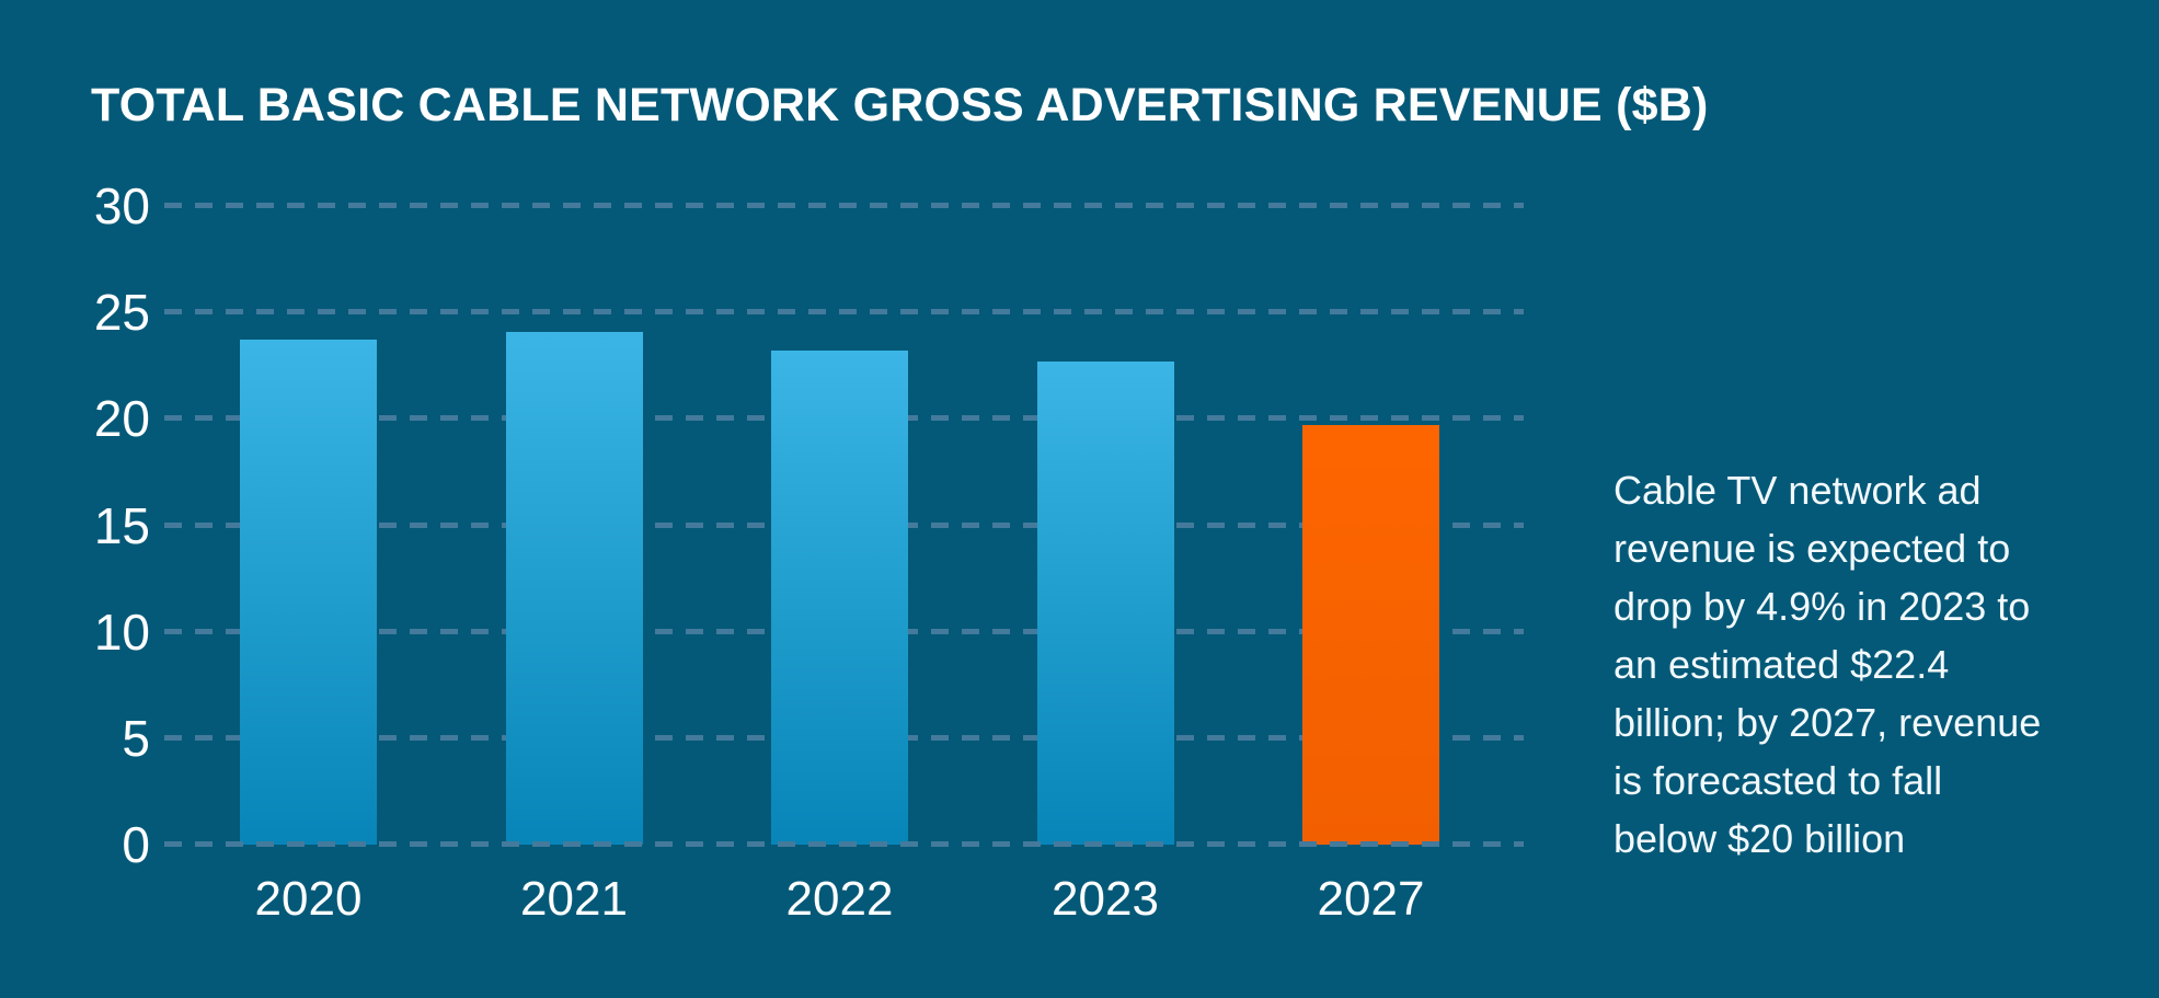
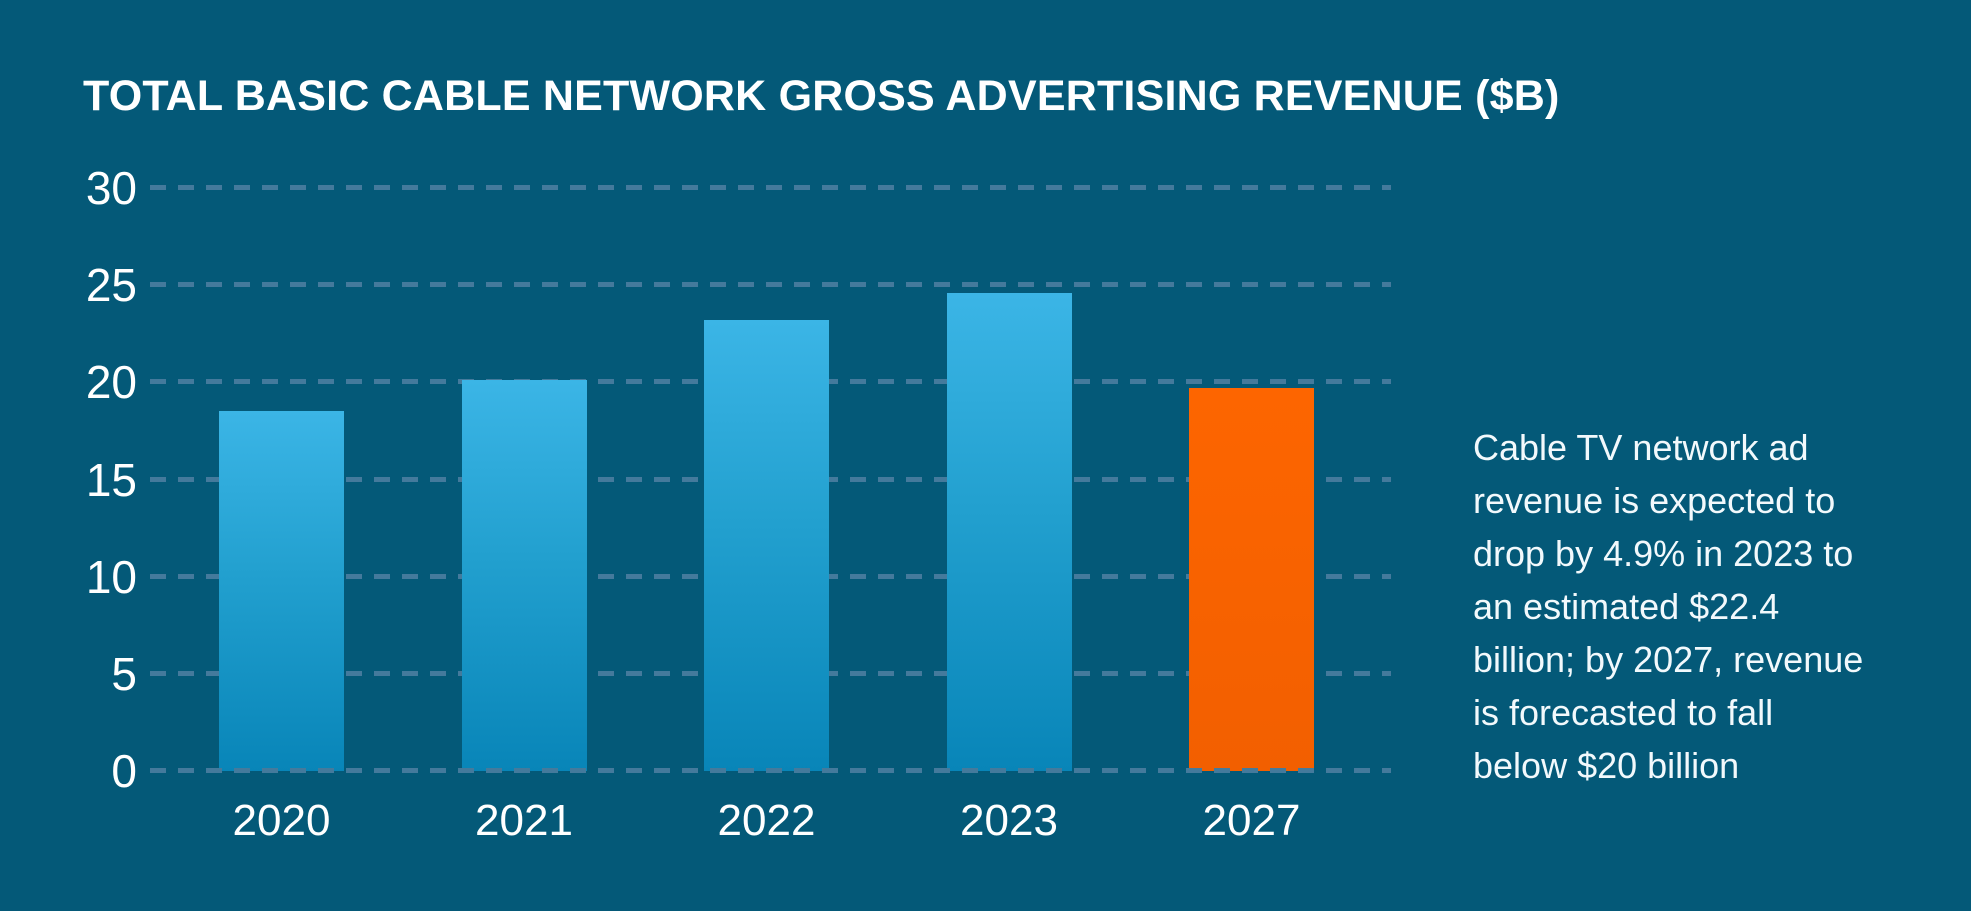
2020: 23.7 -> 18.5
2021: 24.1 -> 20.1
2023: 22.7 -> 24.6
